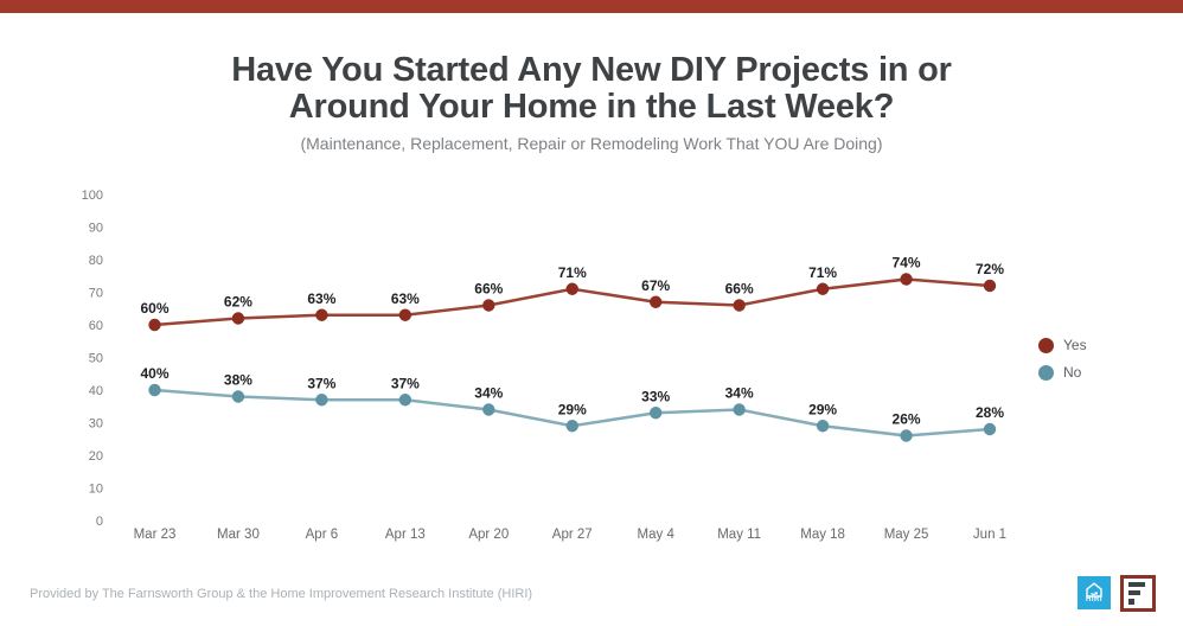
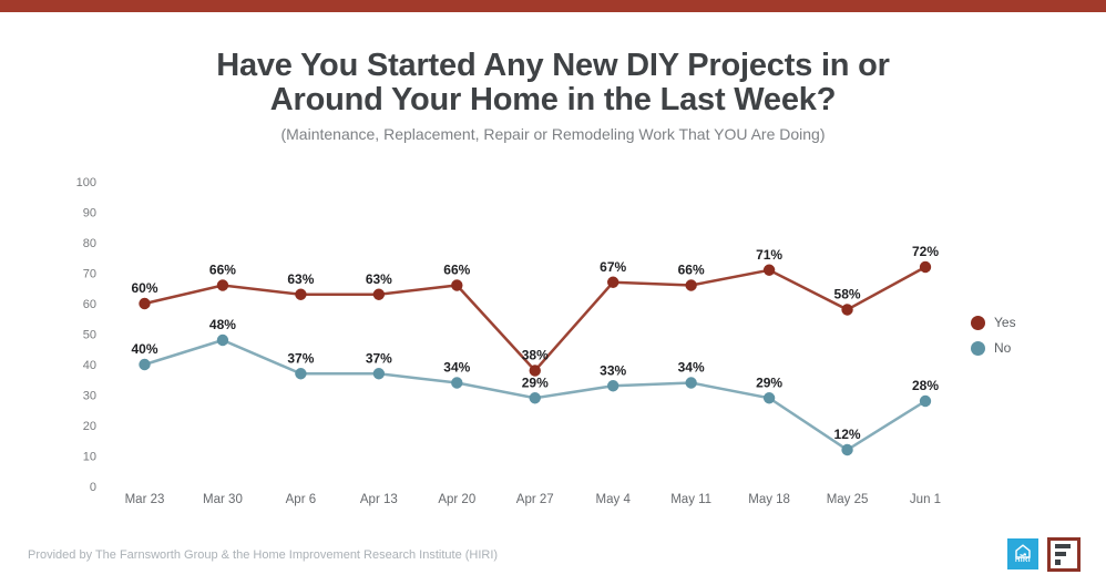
Yes/Mar 30: 62% -> 66%
No/Mar 30: 38% -> 48%
Yes/Apr 27: 71% -> 38%
Yes/May 25: 74% -> 58%
No/May 25: 26% -> 12%
